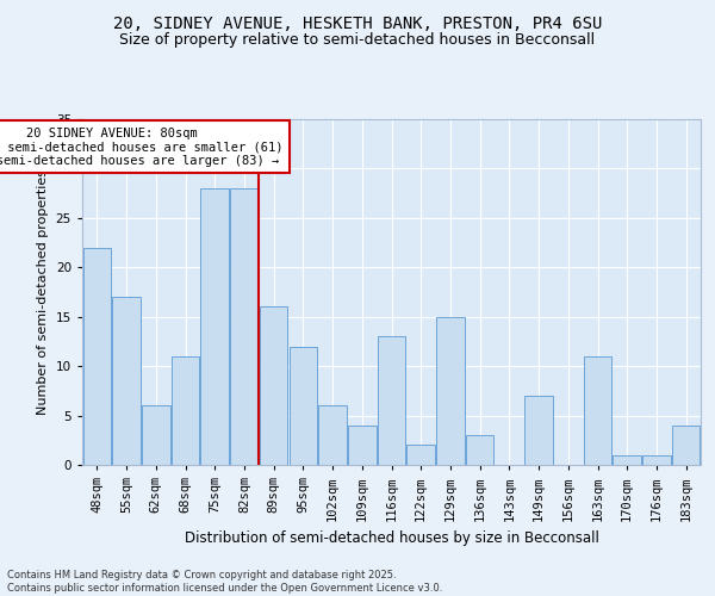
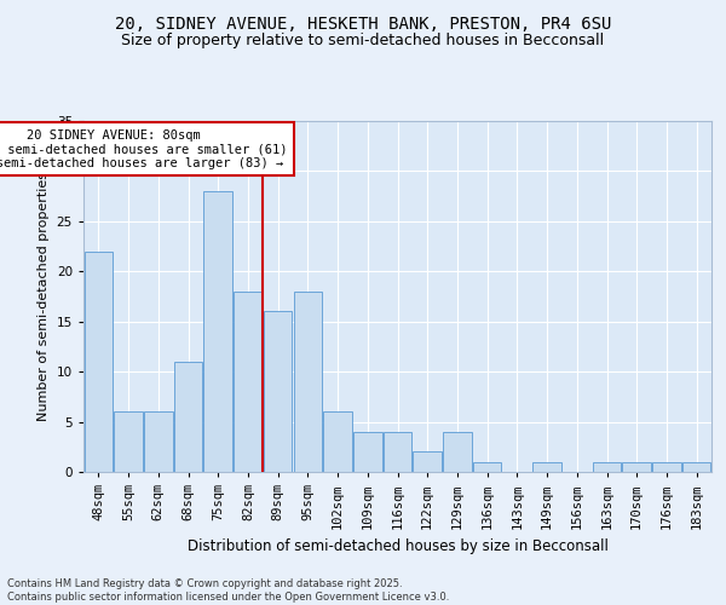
55sqm: 17 -> 6
82sqm: 28 -> 18
95sqm: 12 -> 18
116sqm: 13 -> 4
129sqm: 15 -> 4
136sqm: 3 -> 1
149sqm: 7 -> 1
163sqm: 11 -> 1
183sqm: 4 -> 1
